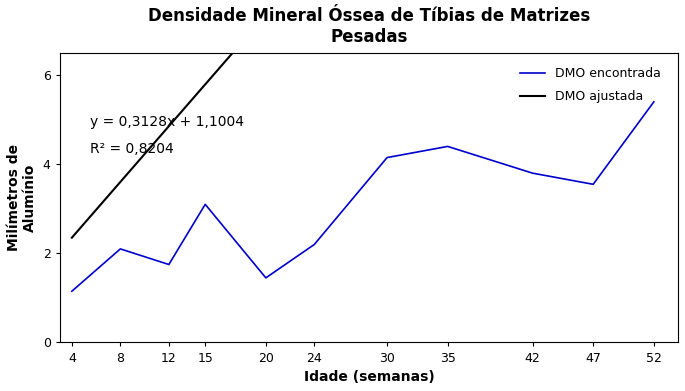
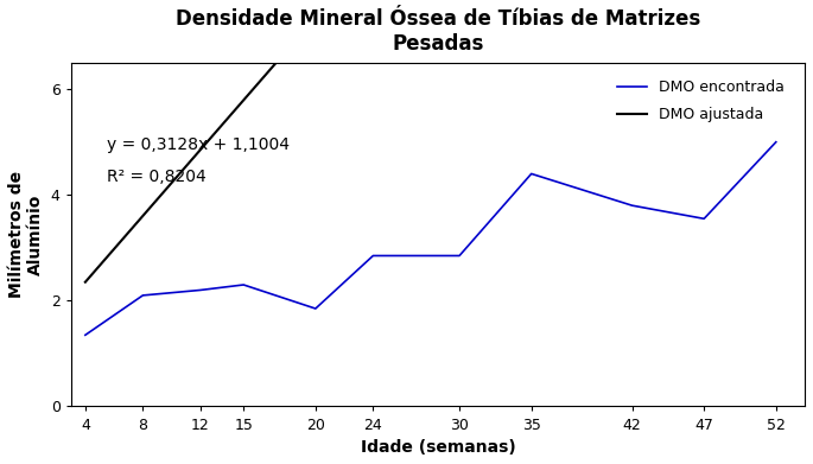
4: 1.15 -> 1.35
12: 1.75 -> 2.20
15: 3.10 -> 2.30
20: 1.45 -> 1.85
24: 2.20 -> 2.85
30: 4.15 -> 2.85
52: 5.40 -> 5.00
